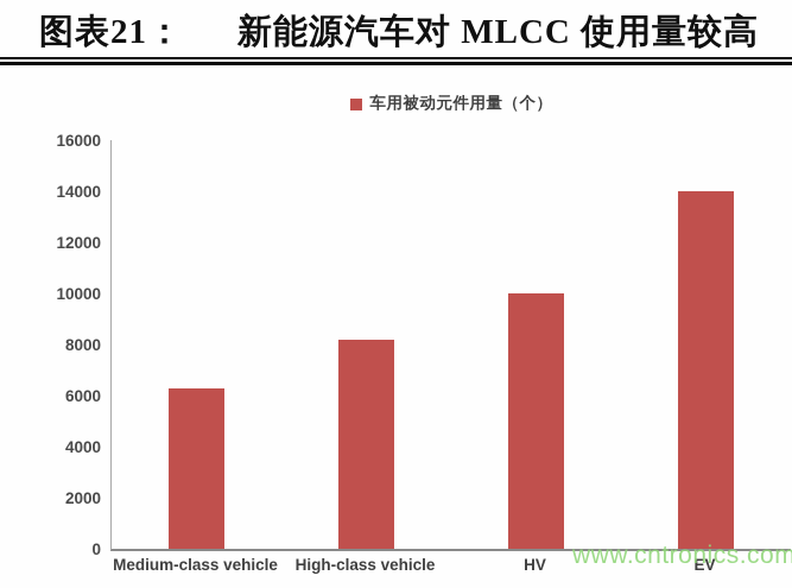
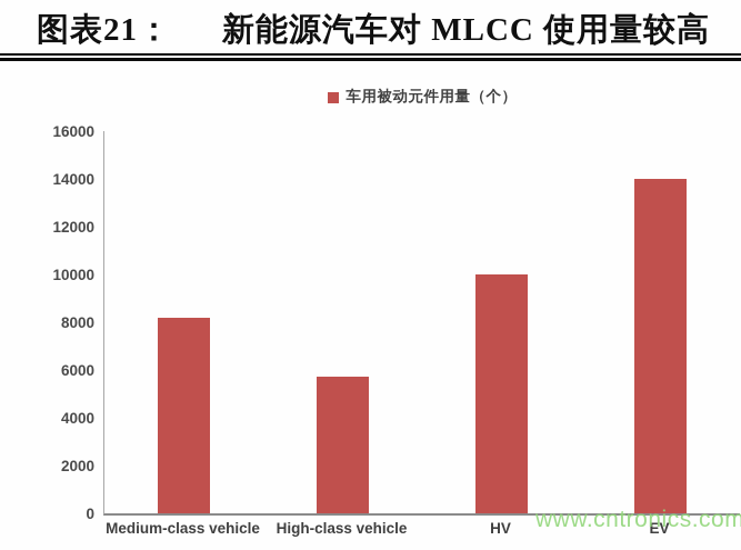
Medium-class vehicle: 6300 -> 8200
High-class vehicle: 8200 -> 5700
